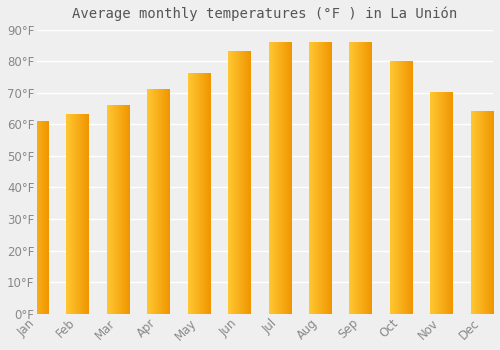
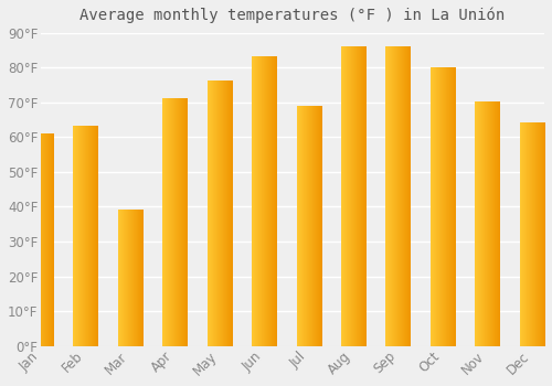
Mar: 66°F -> 39°F
Jul: 86°F -> 69°F
